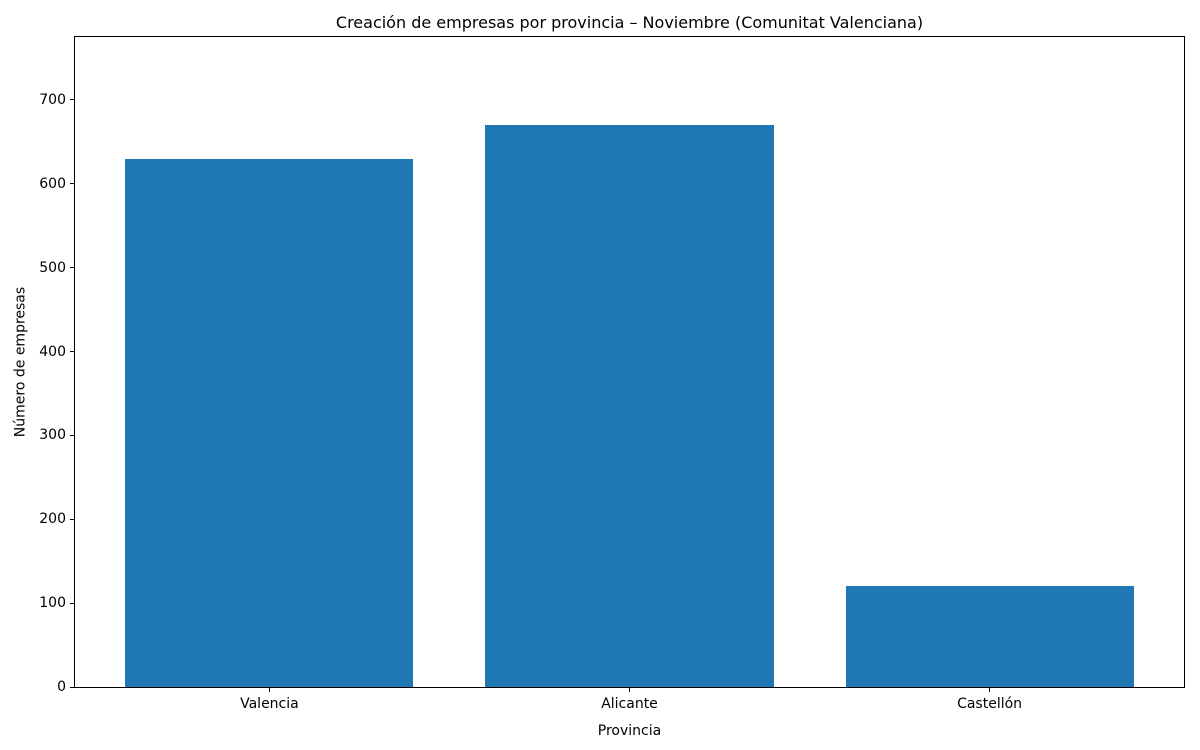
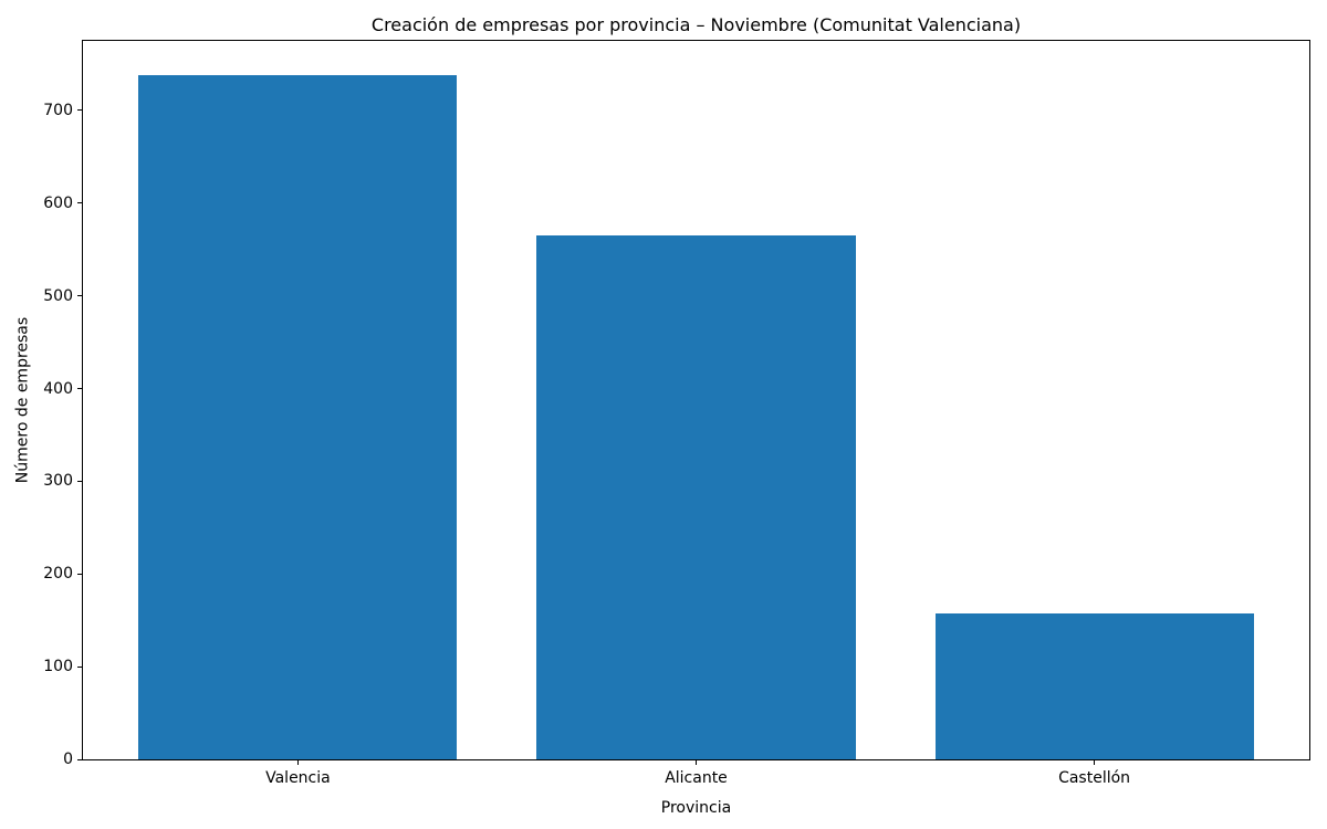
Valencia: 630 -> 740
Alicante: 670 -> 560
Castellón: 120 -> 160
